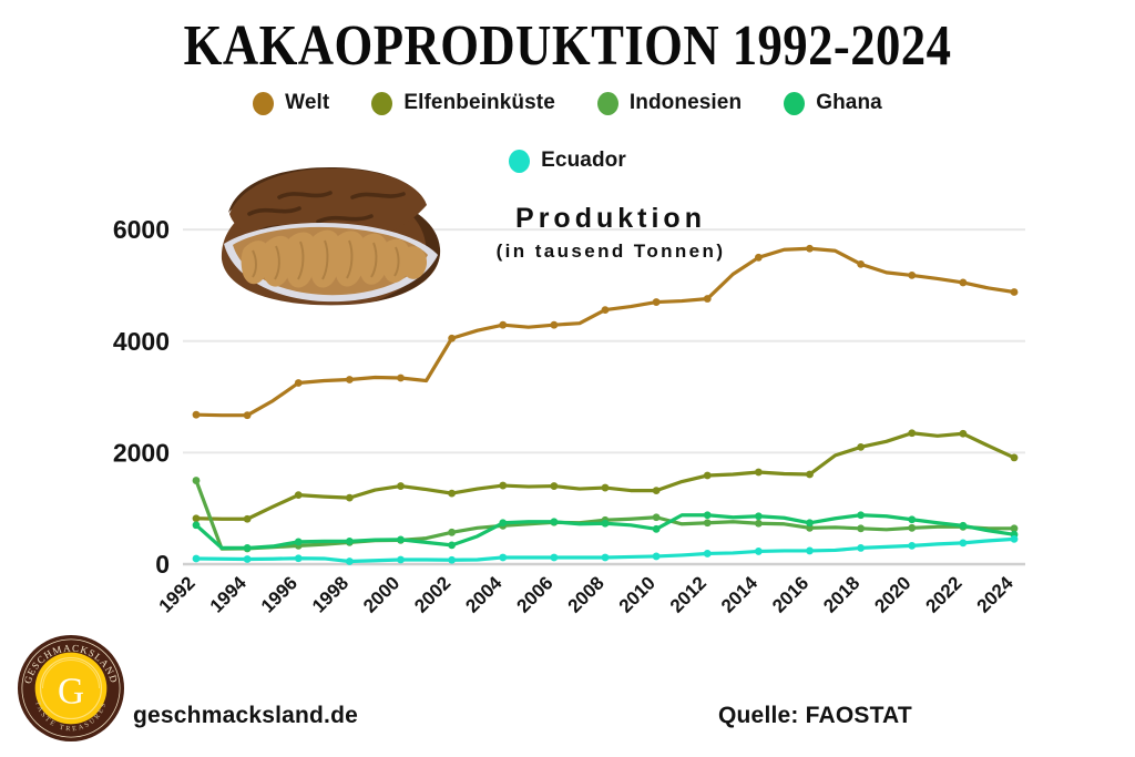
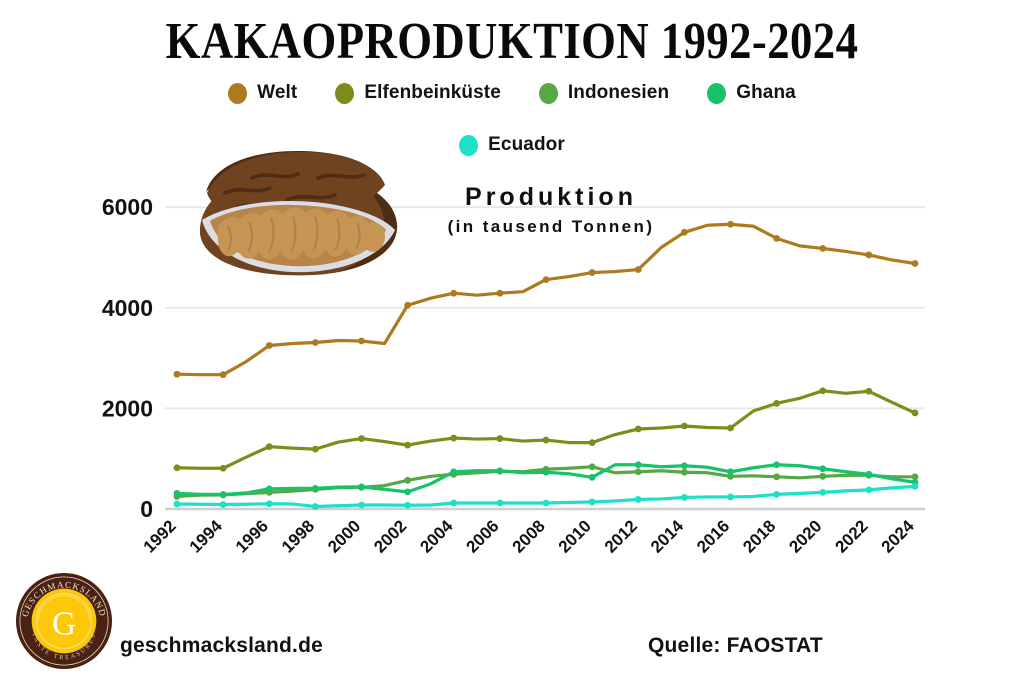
Indonesien/1992: 1500 -> 200
Ghana/1992: 700 -> 300
